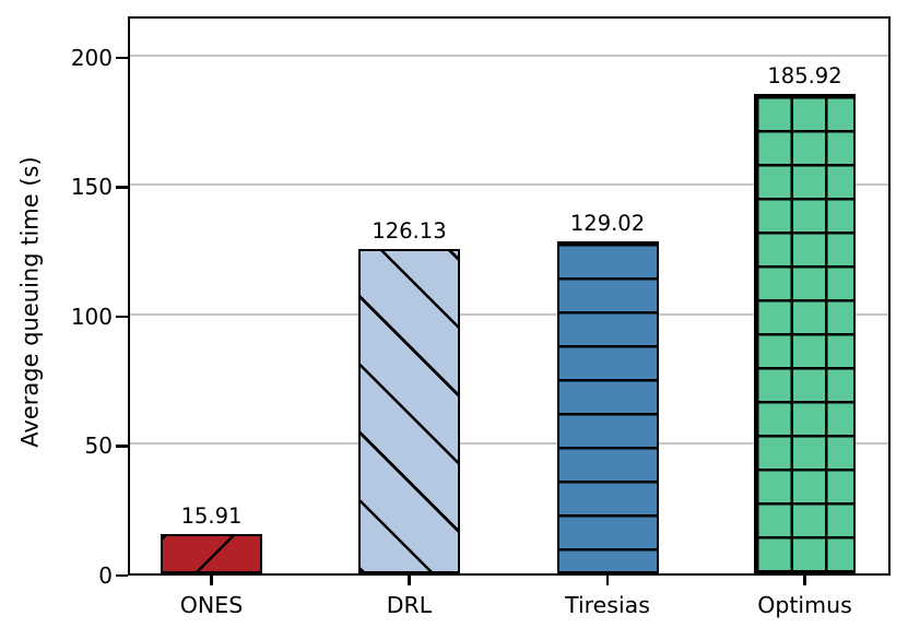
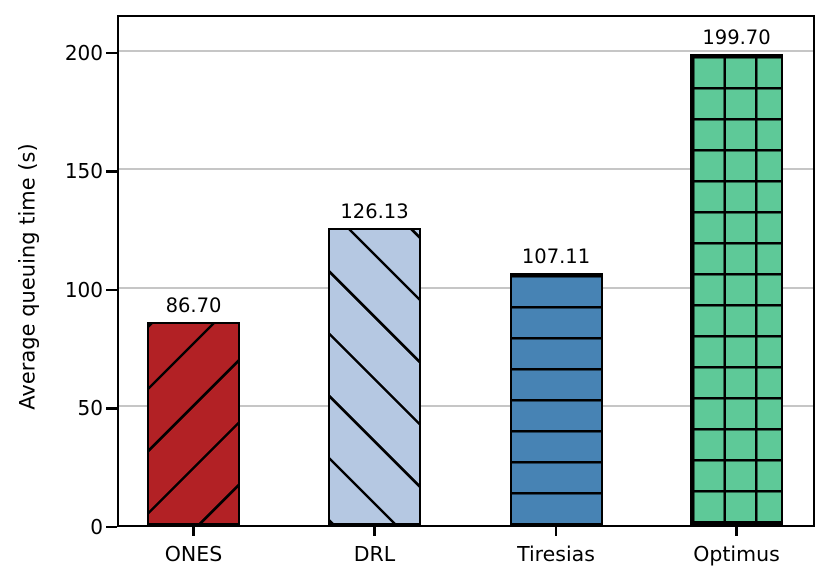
ONES: 15.91 -> 86.70
Tiresias: 129.02 -> 107.11
Optimus: 185.92 -> 199.70
